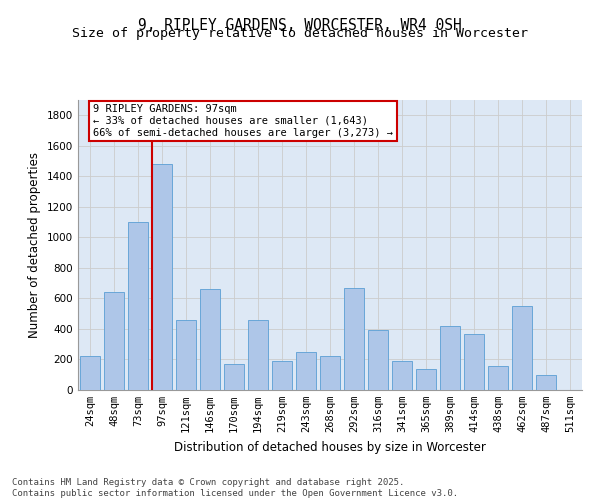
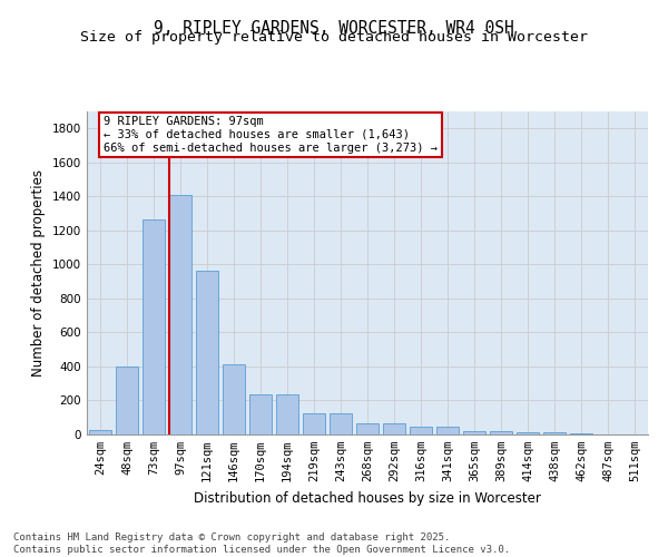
24sqm: 220 -> 20
48sqm: 640 -> 400
73sqm: 1100 -> 1260
97sqm: 1480 -> 1410
121sqm: 460 -> 960
146sqm: 660 -> 420
170sqm: 170 -> 240
194sqm: 460 -> 240
219sqm: 190 -> 120
243sqm: 250 -> 120
268sqm: 220 -> 60
292sqm: 670 -> 60
316sqm: 390 -> 40
341sqm: 190 -> 40
365sqm: 140 -> 20
389sqm: 420 -> 20
414sqm: 370 -> 20
438sqm: 160 -> 10
462sqm: 550 -> 0
487sqm: 100 -> 0
